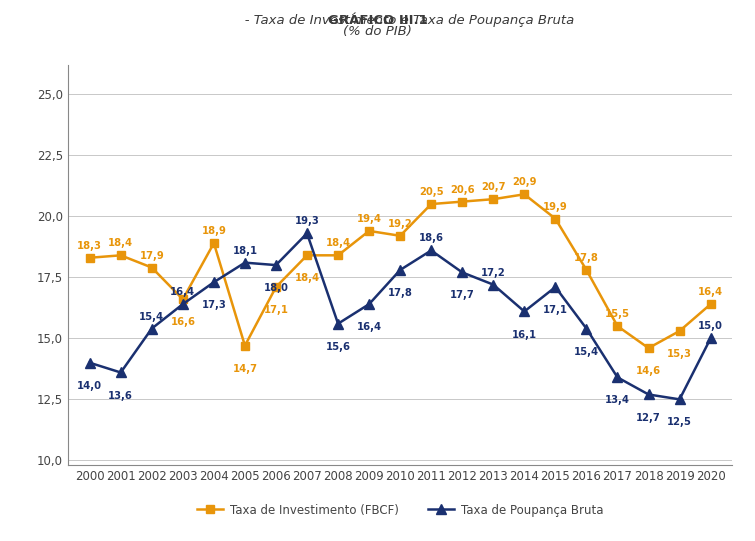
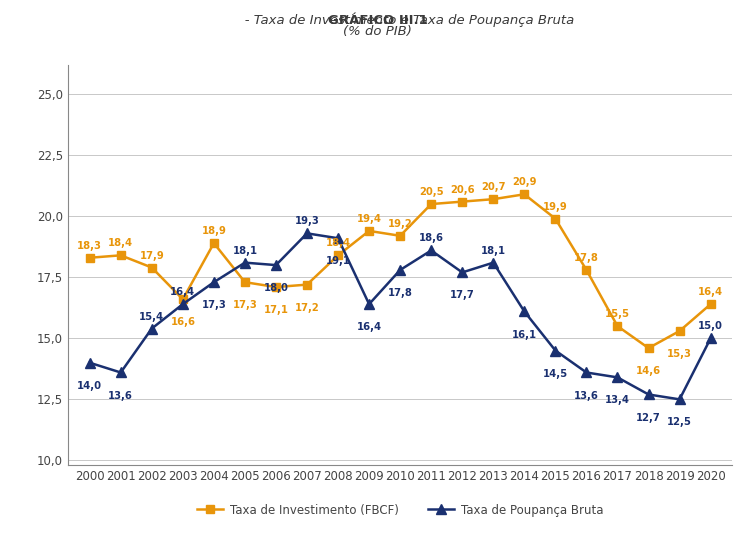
Taxa de Investimento (FBCF)/2005: 14,7 -> 17,3
Taxa de Investimento (FBCF)/2007: 18,4 -> 17,2
Taxa de Poupança Bruta/2008: 15,6 -> 19,1
Taxa de Poupança Bruta/2013: 17,2 -> 18,1
Taxa de Poupança Bruta/2015: 17,1 -> 14,5
Taxa de Poupança Bruta/2016: 15,4 -> 13,6
